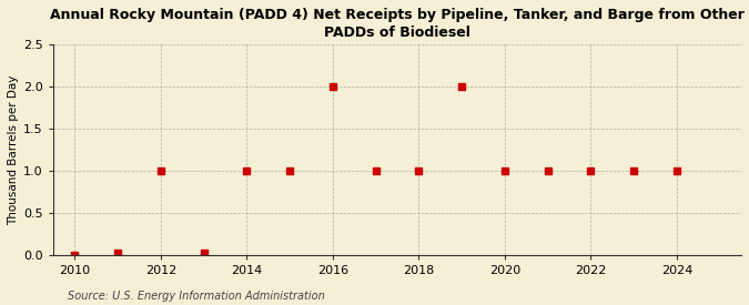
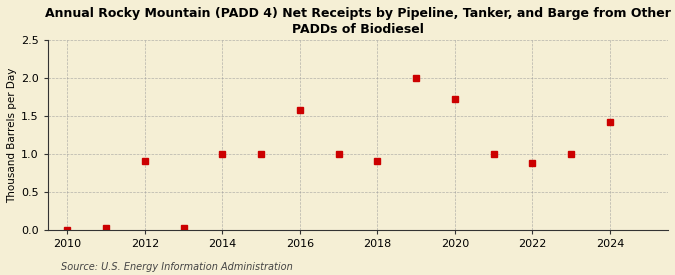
2012: 1.00 -> 0.90
2016: 2.00 -> 1.58
2018: 1.00 -> 0.90
2020: 1.00 -> 1.72
2022: 1.00 -> 0.88
2024: 1.00 -> 1.42
